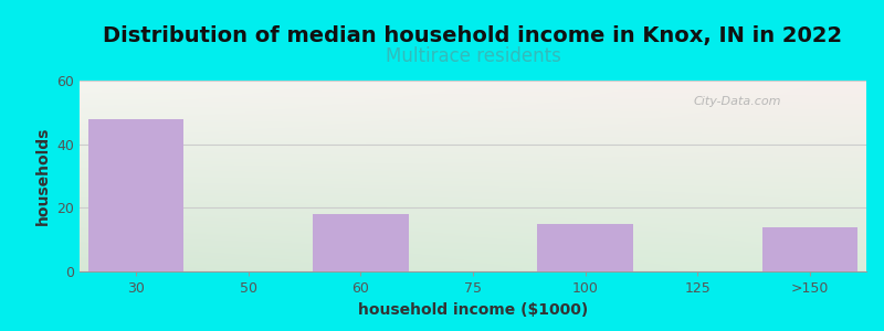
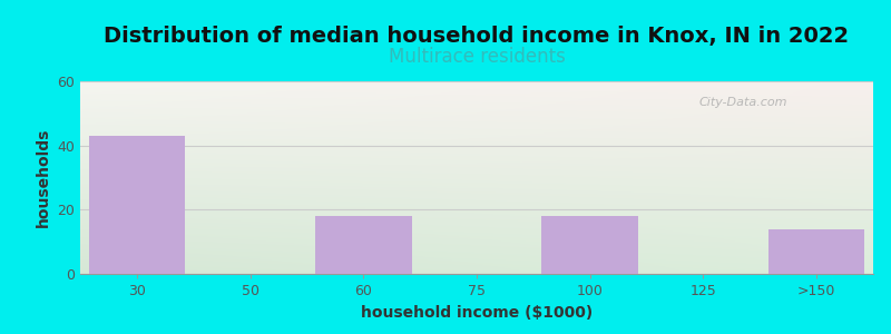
30: 48 -> 43
100: 15 -> 18
